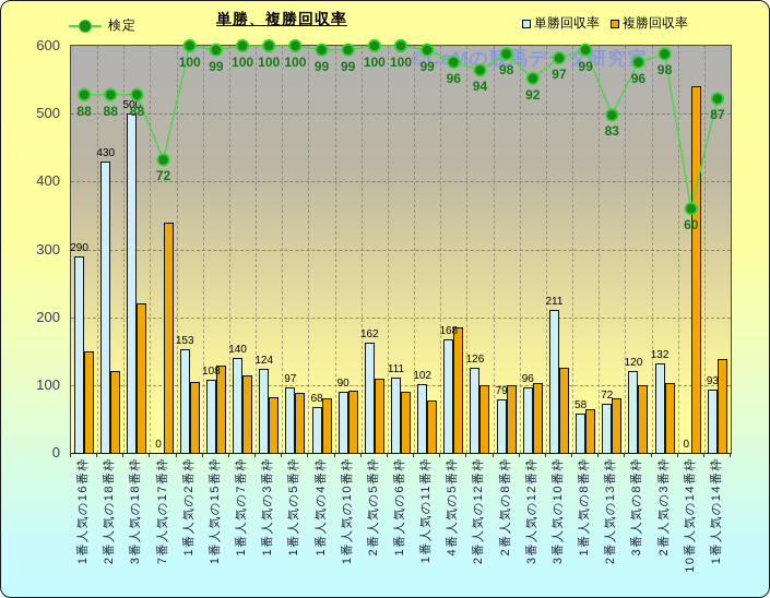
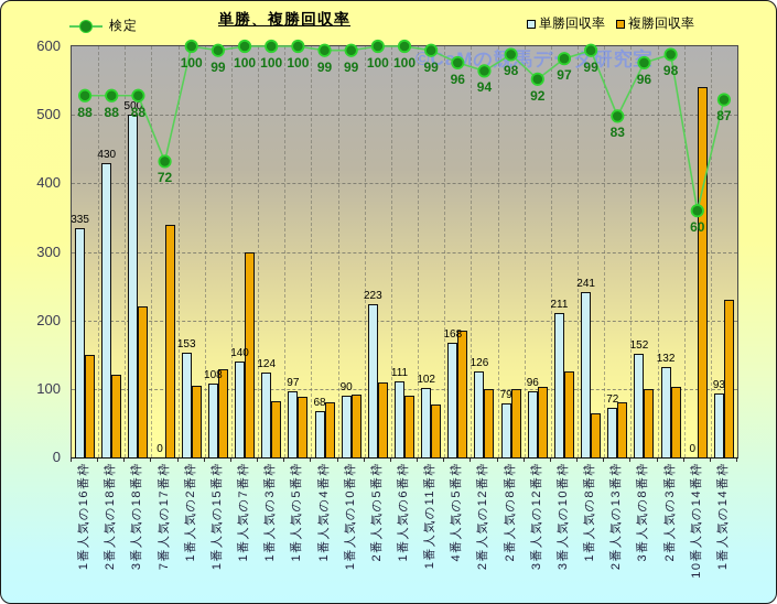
単勝回収率/1番人気の16番枠: 290 -> 335
複勝回収率/1番人気の7番枠: 120 -> 300
単勝回収率/2番人気の5番枠: 162 -> 223
単勝回収率/1番人気の8番枠: 58 -> 241
単勝回収率/3番人気の8番枠: 120 -> 152
複勝回収率/1番人気の14番枠: 140 -> 230
